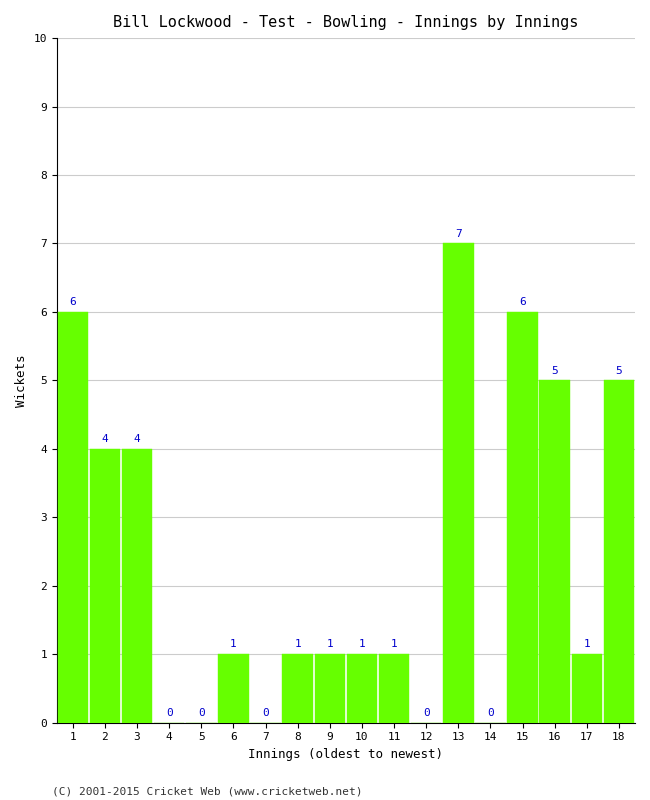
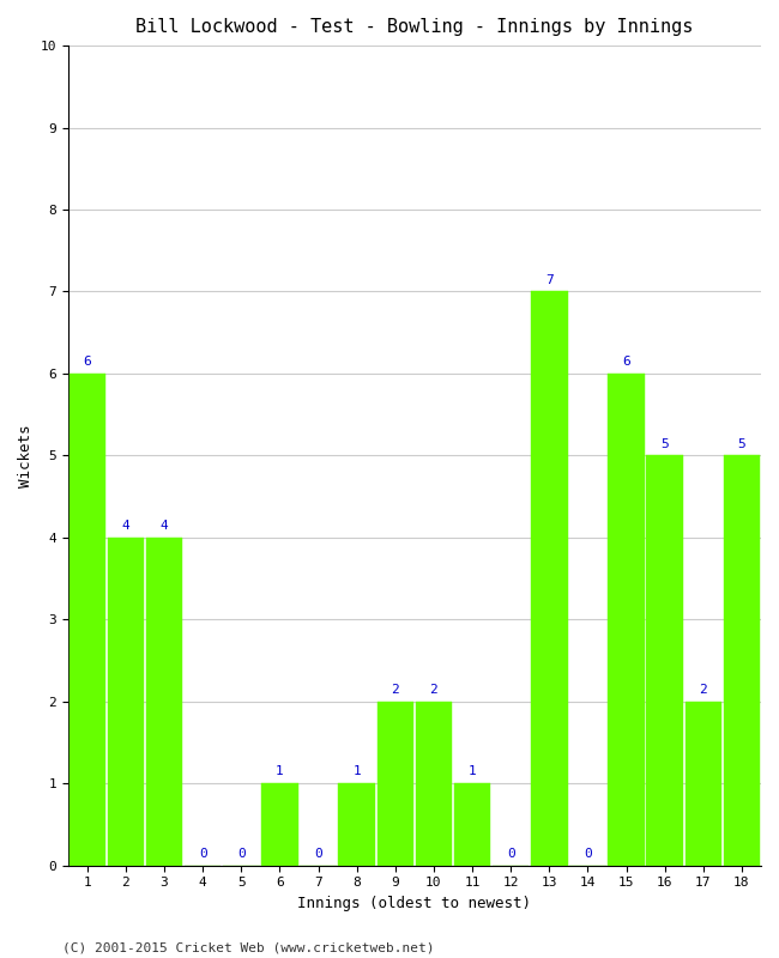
9: 1 -> 2
10: 1 -> 2
17: 1 -> 2
